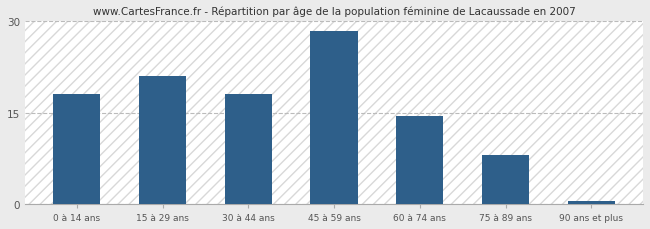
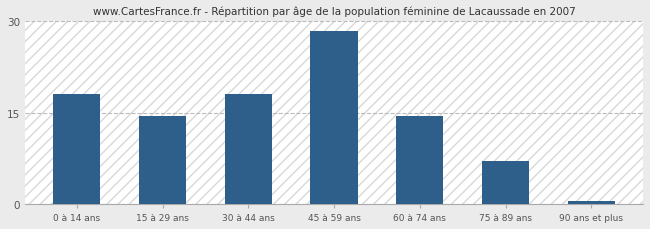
15 à 29 ans: 21.0 -> 14.5
75 à 89 ans: 8.0 -> 7.0
